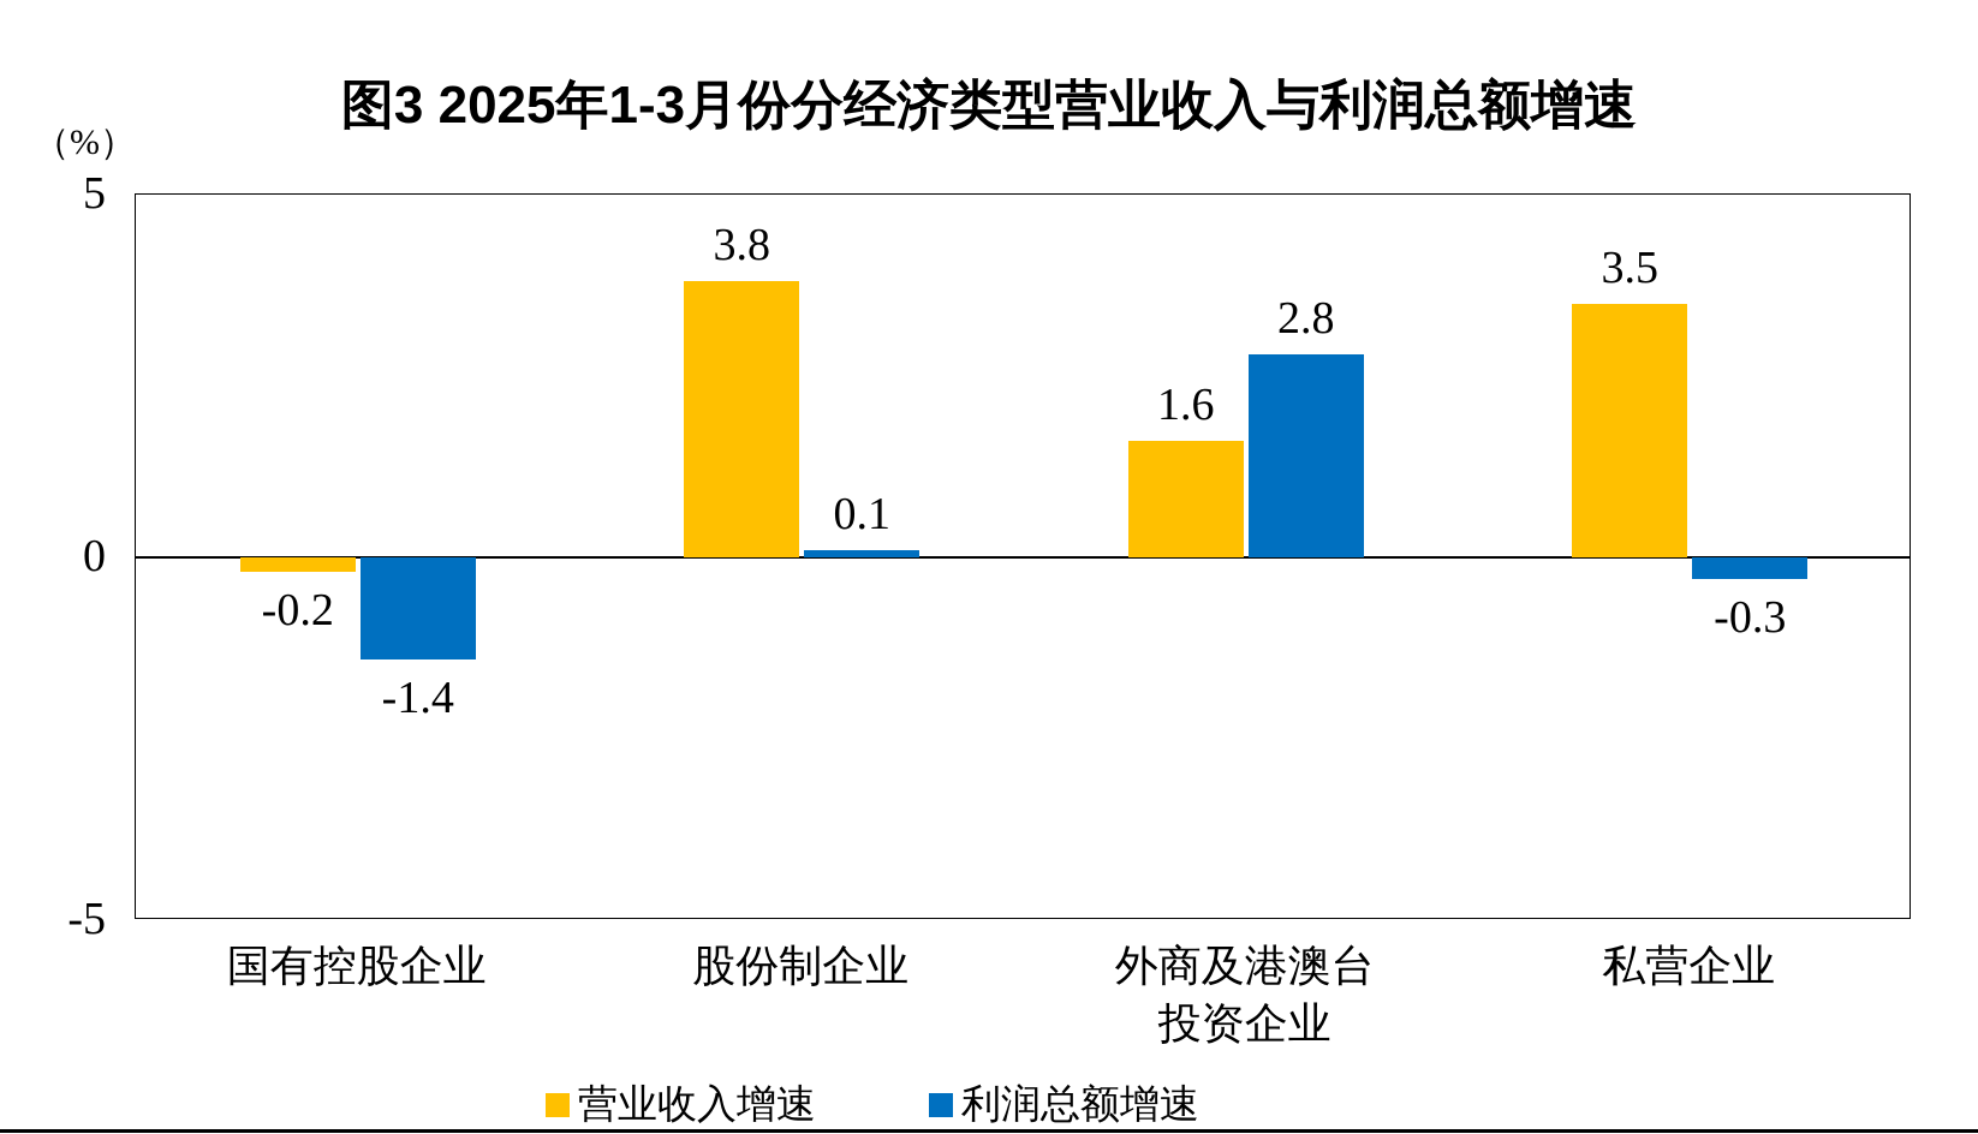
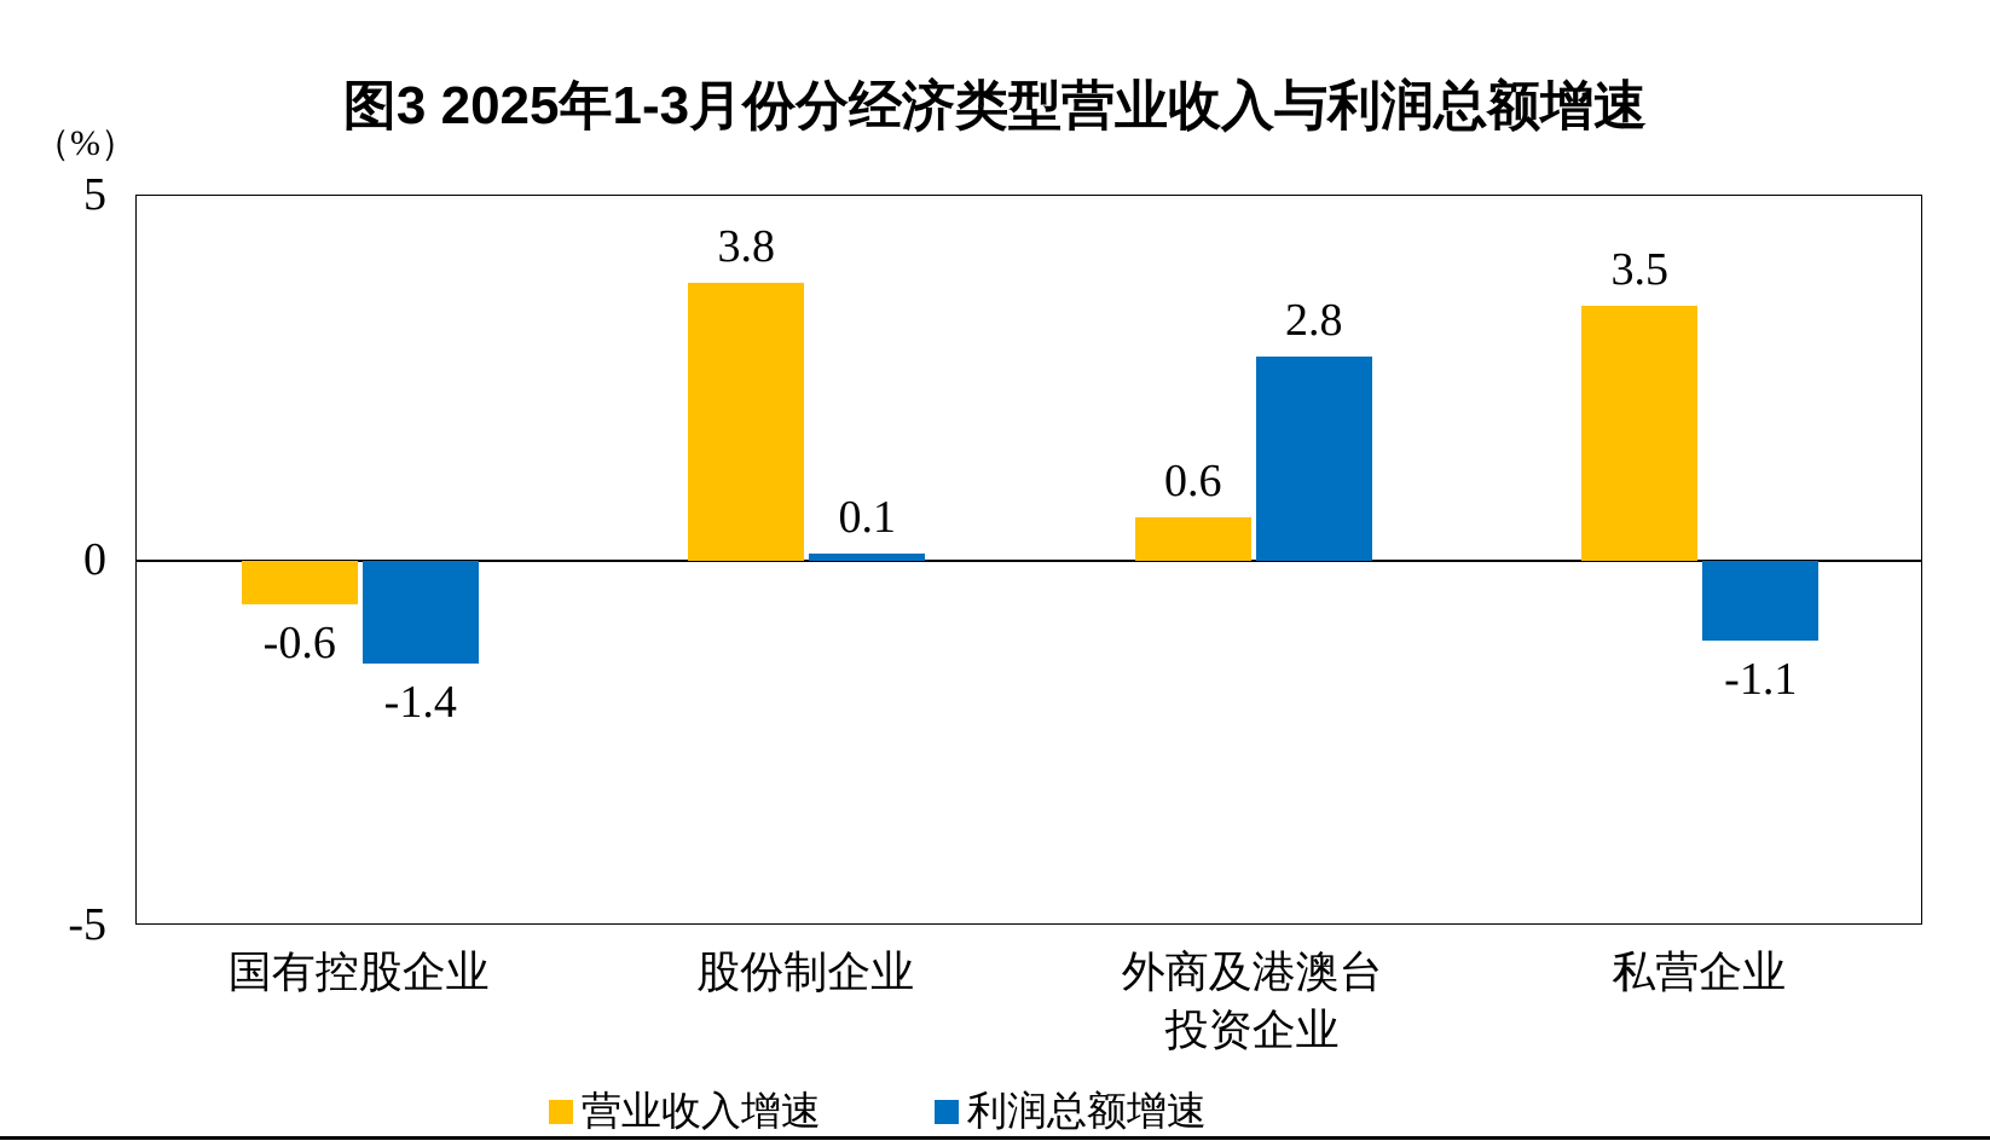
营业收入增速/国有控股企业: -0.2 -> -0.6
营业收入增速/外商及港澳台 投资企业: 1.6 -> 0.6
利润总额增速/私营企业: -0.3 -> -1.1
